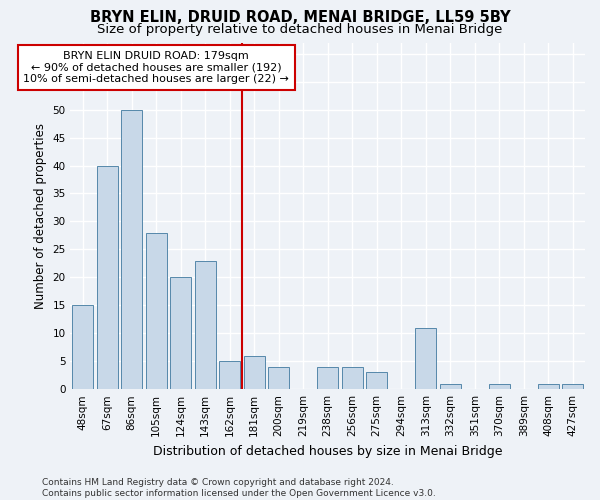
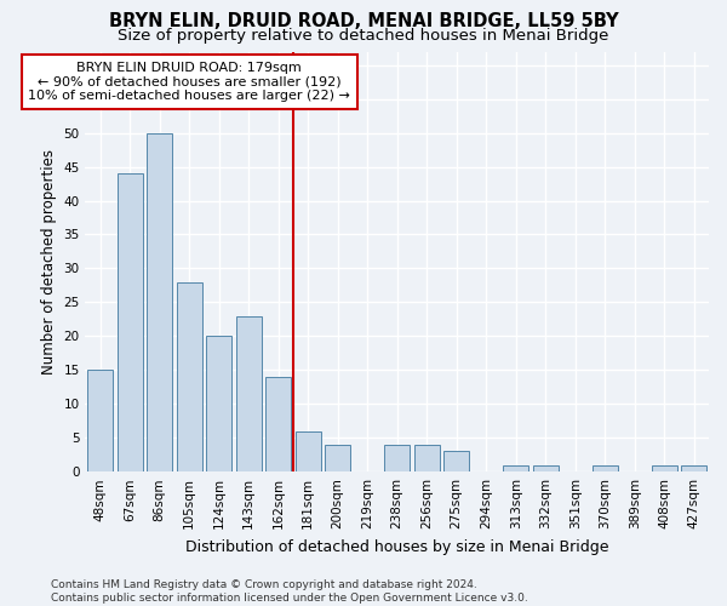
67sqm: 40 -> 44
162sqm: 5 -> 14
313sqm: 11 -> 1
